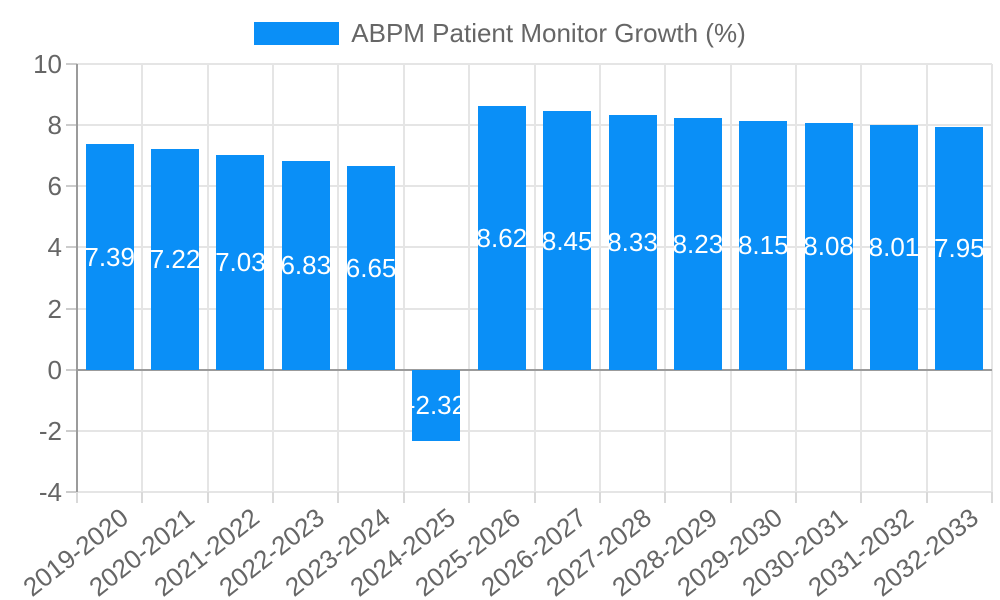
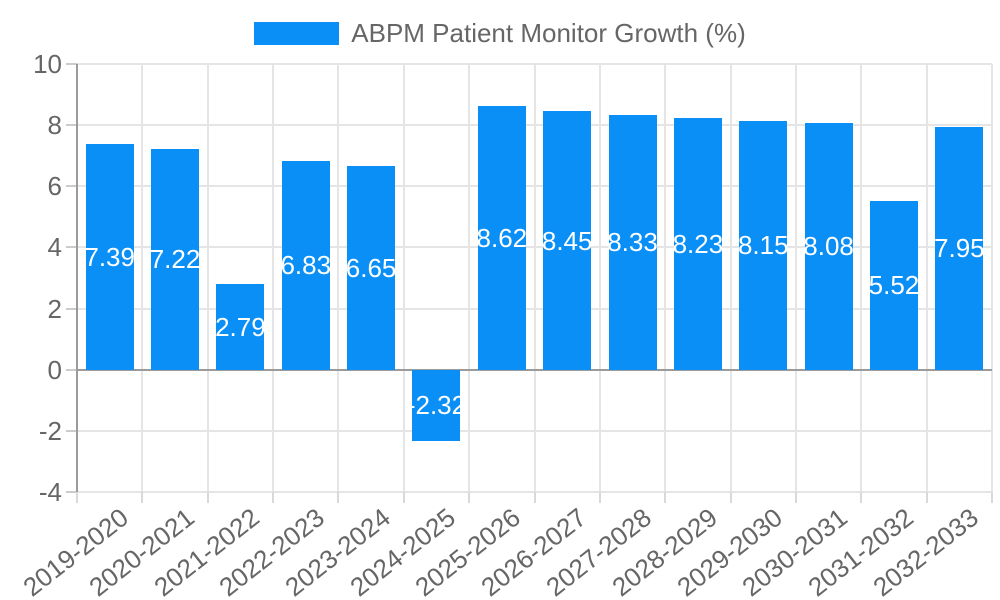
2021-2022: 7.03 -> 2.79
2031-2032: 8.01 -> 5.52
